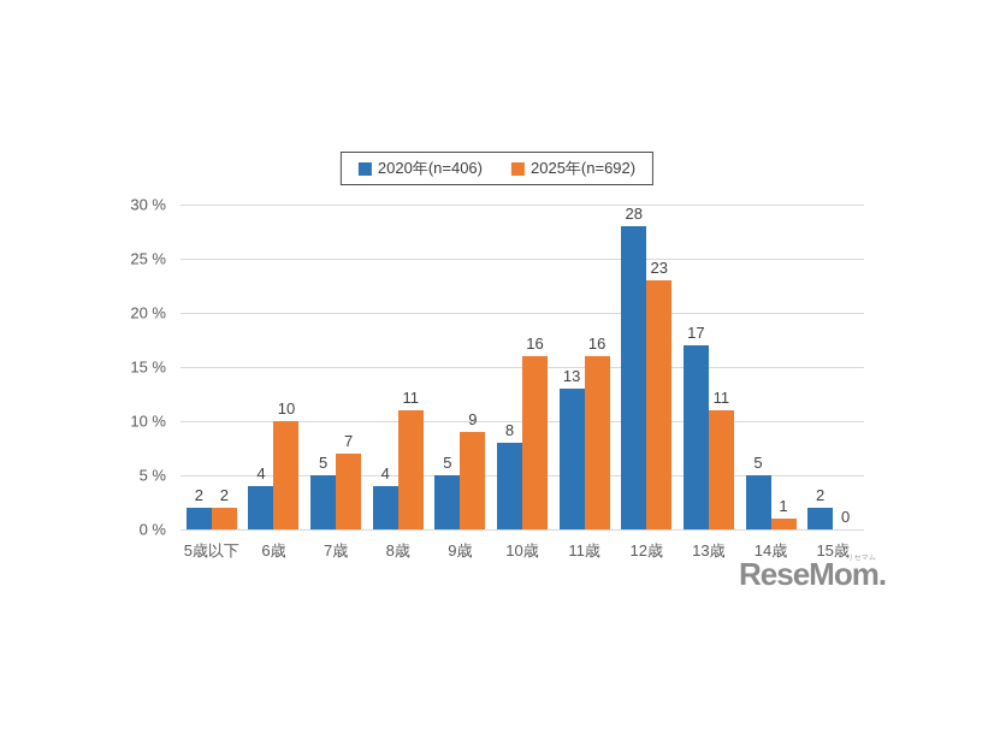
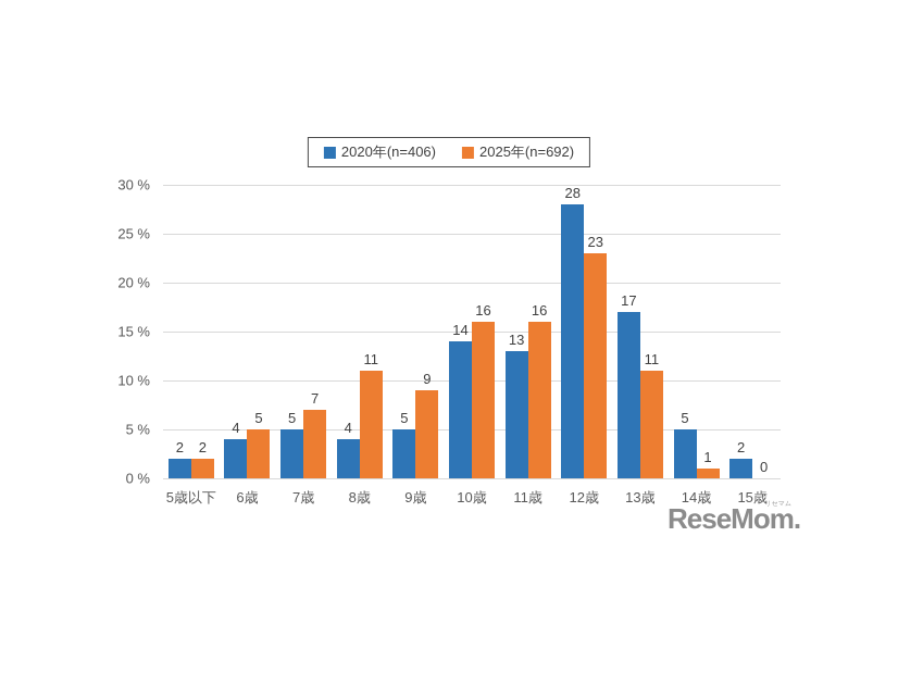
2025年(n=692)/6歳: 10 -> 5
2020年(n=406)/10歳: 8 -> 14
